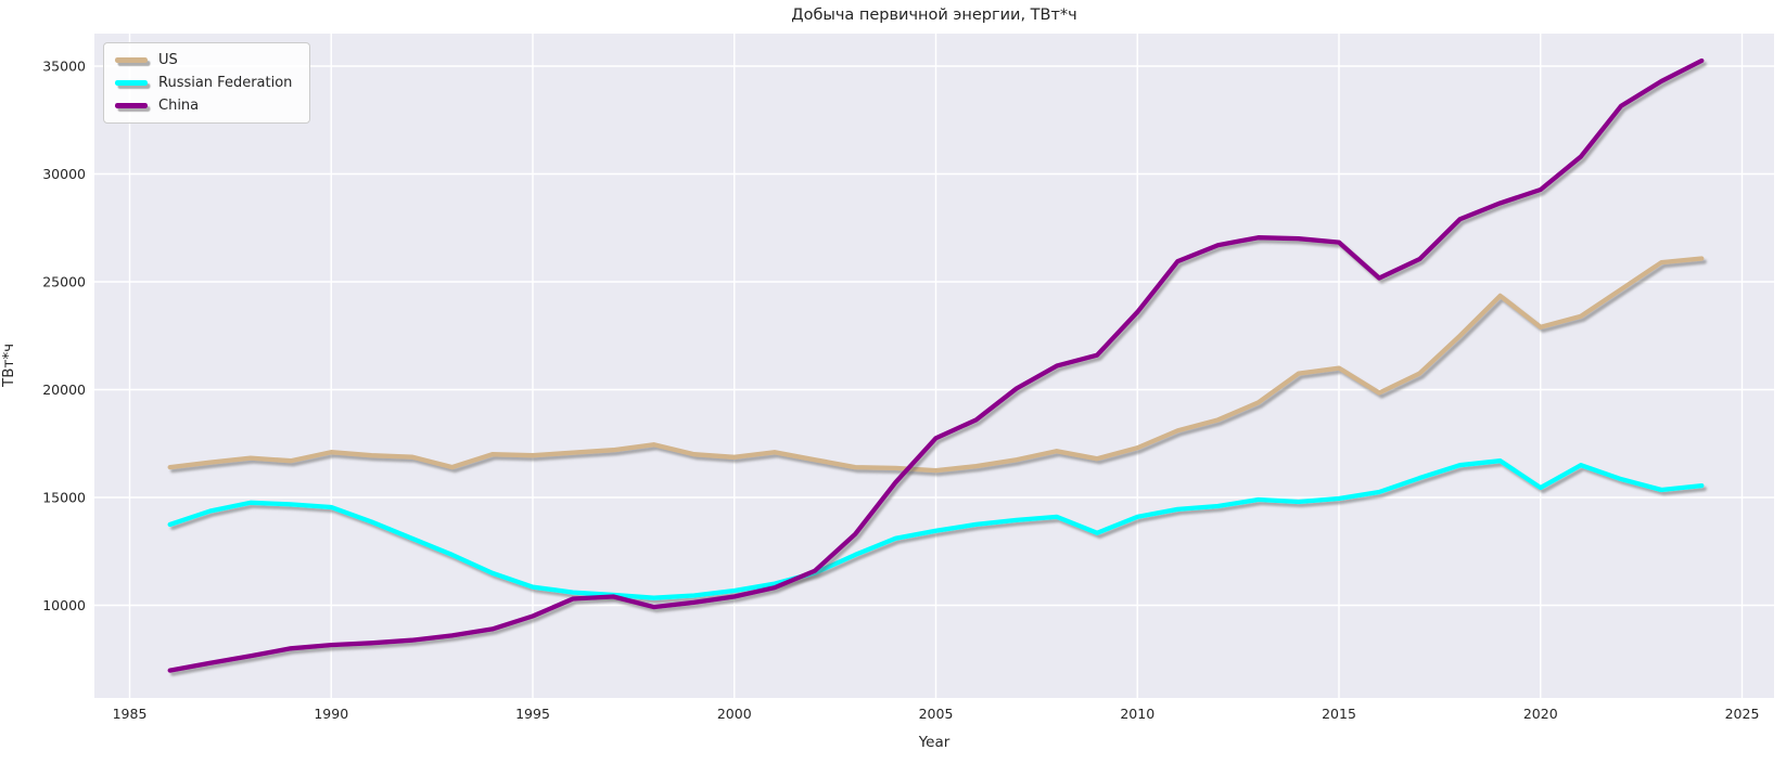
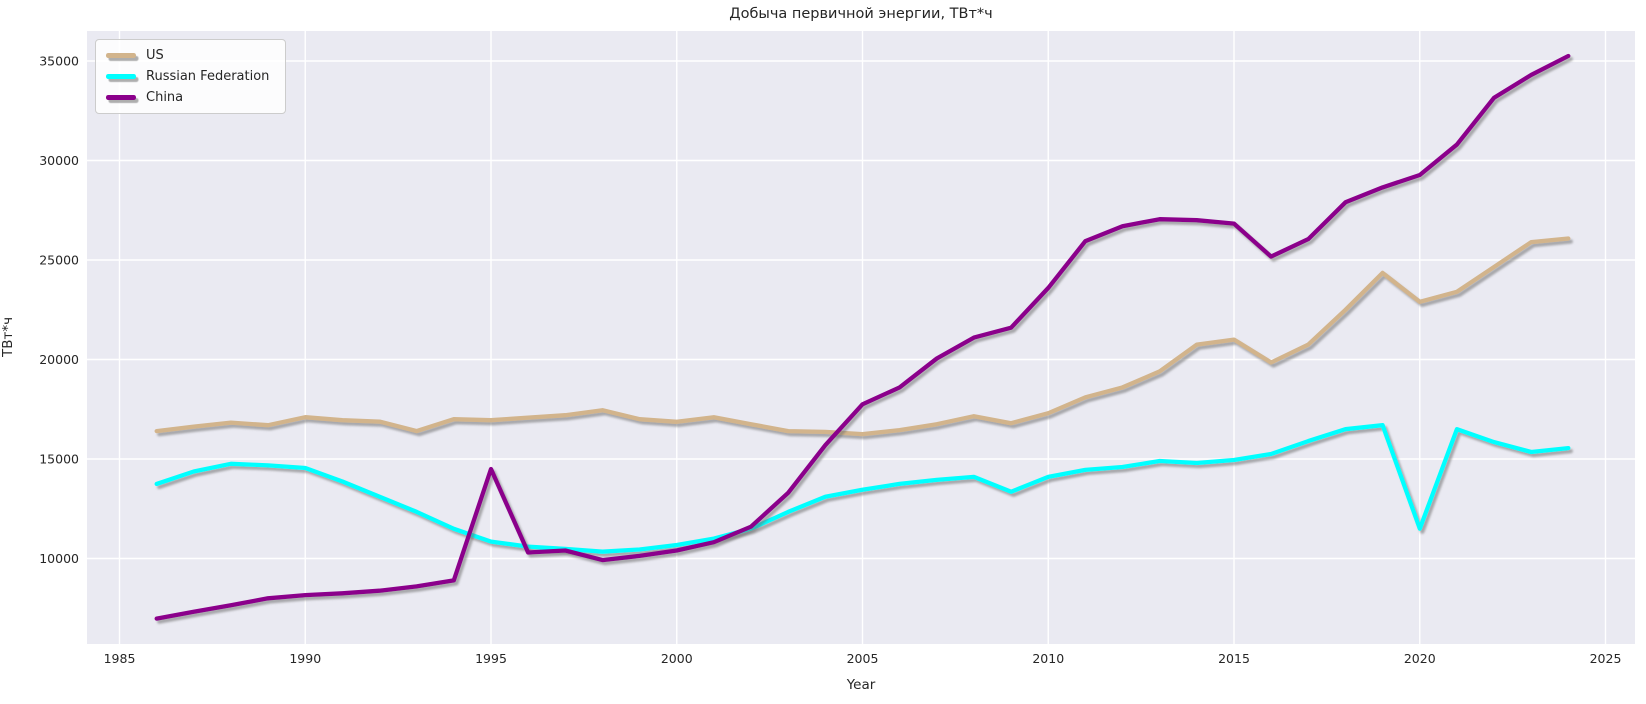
China/1995: 9500 -> 14500
Russian Federation/2020: 15400 -> 11500
